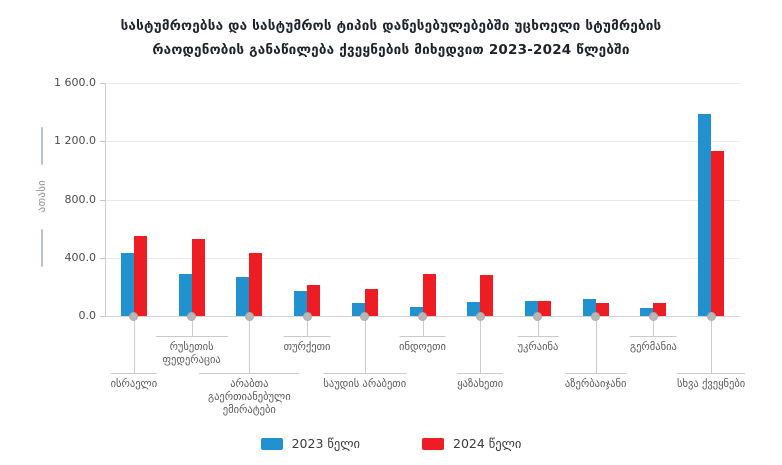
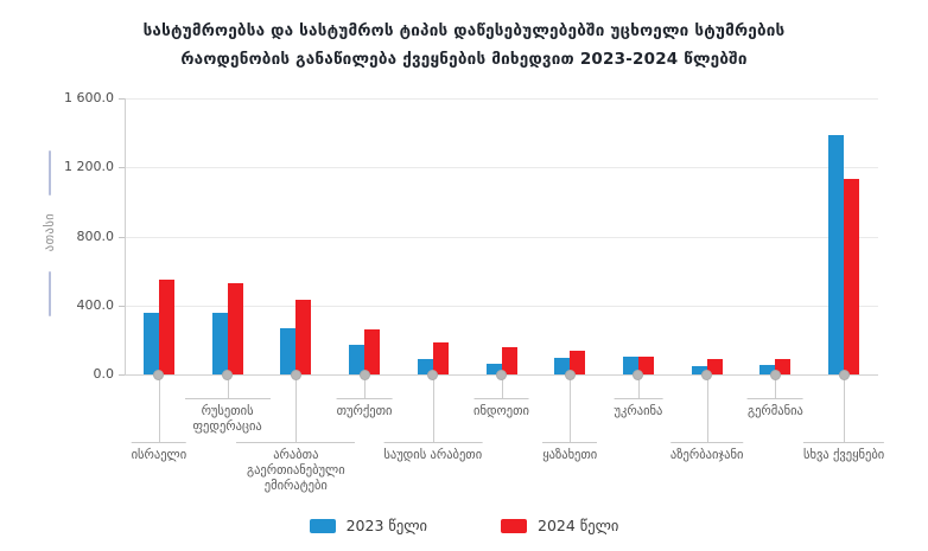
2023 წელი/ისრაელი: 430 -> 360
2023 წელი/რუსეთის ფედერაცია: 290 -> 360
2024 წელი/თურქეთი: 210 -> 260
2024 წელი/ინდოეთი: 290 -> 160
2024 წელი/ყაზახეთი: 280 -> 140
2023 წელი/აზერბაიჯანი: 120 -> 50
